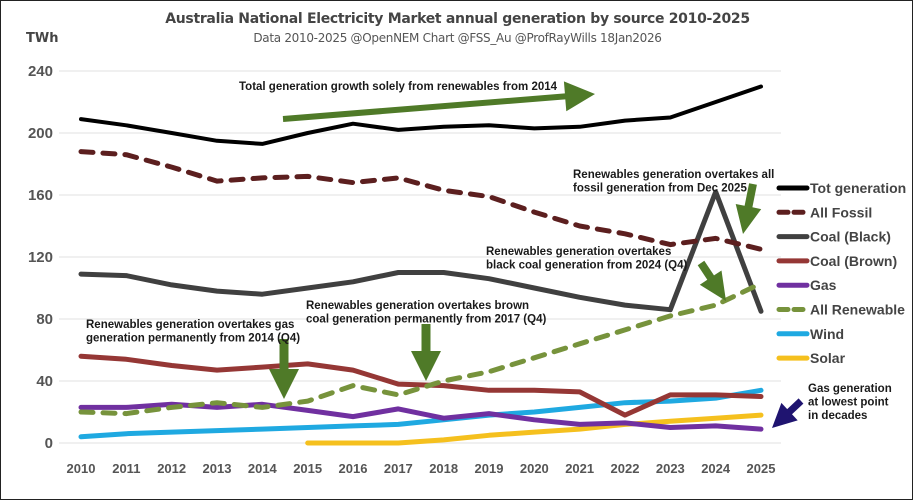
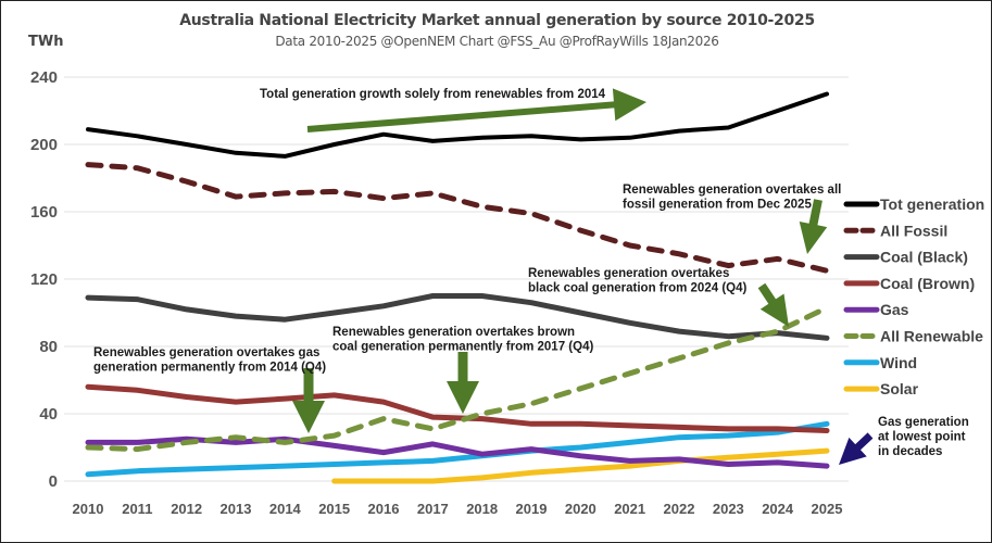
Coal (Brown)/2022: 18 -> 32
Coal (Black)/2024: 162 -> 88
